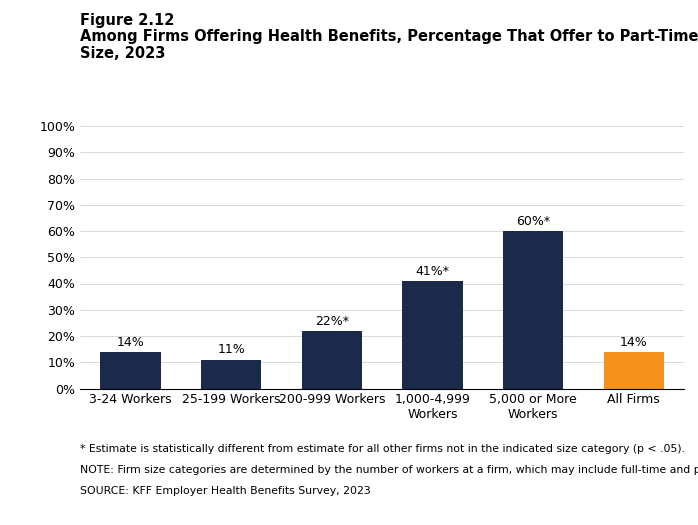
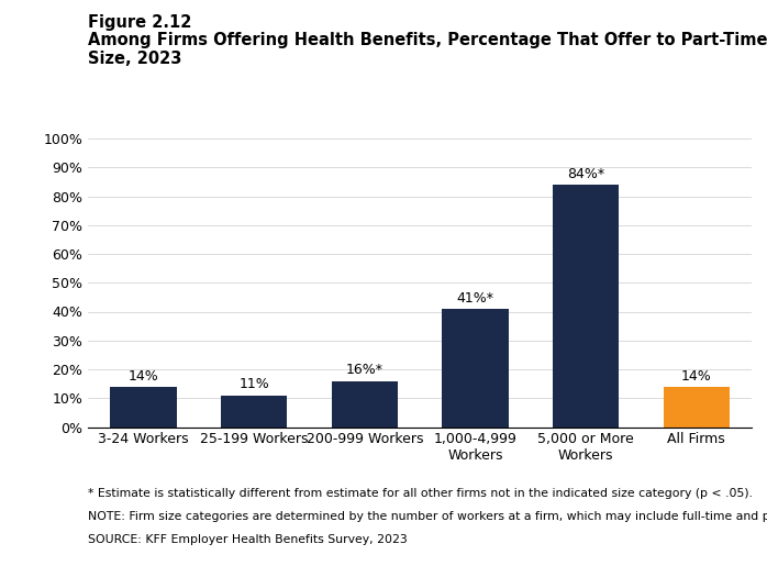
200-999 Workers: 22%* -> 16%*
5,000 or More Workers: 60%* -> 84%*
